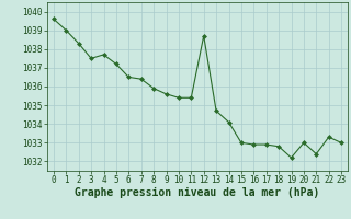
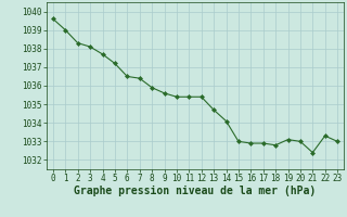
3: 1037.5 -> 1038.1
12: 1038.7 -> 1035.4
19: 1032.2 -> 1033.1
